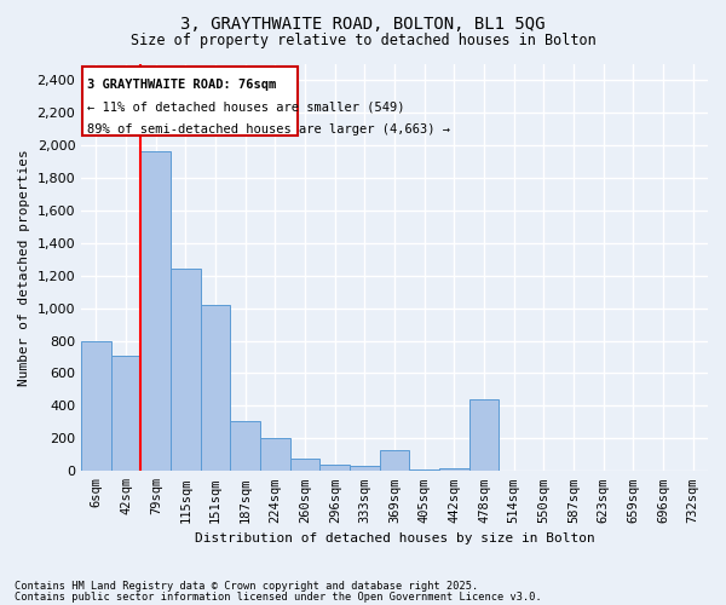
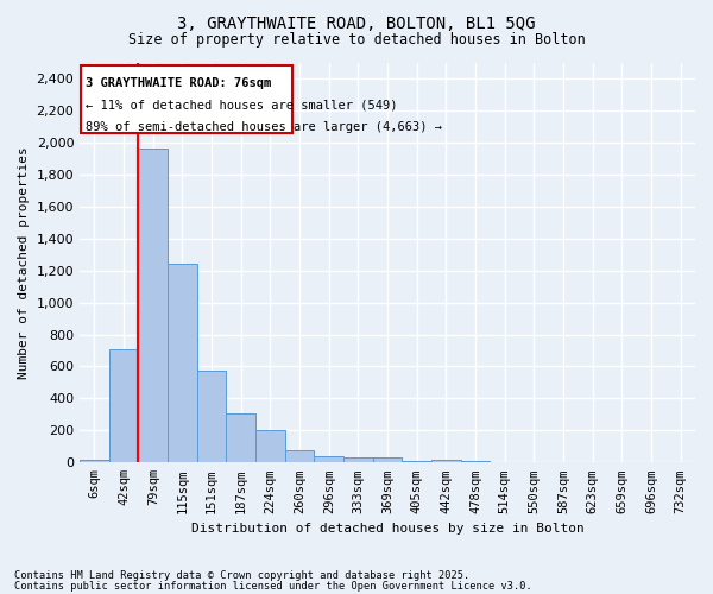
6sqm: 800 -> 20
151sqm: 1,020 -> 580
369sqm: 130 -> 30
478sqm: 440 -> 10
